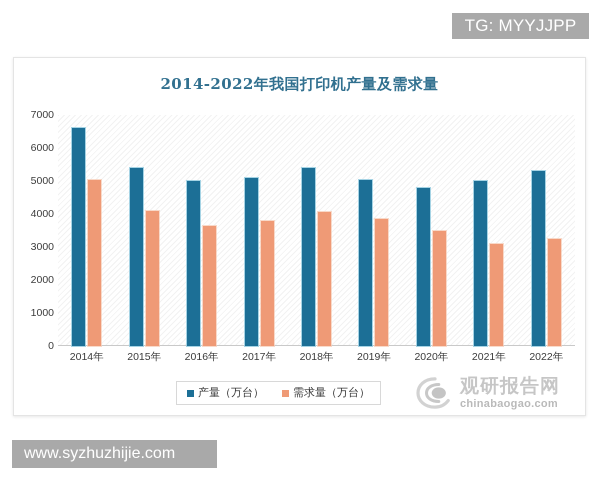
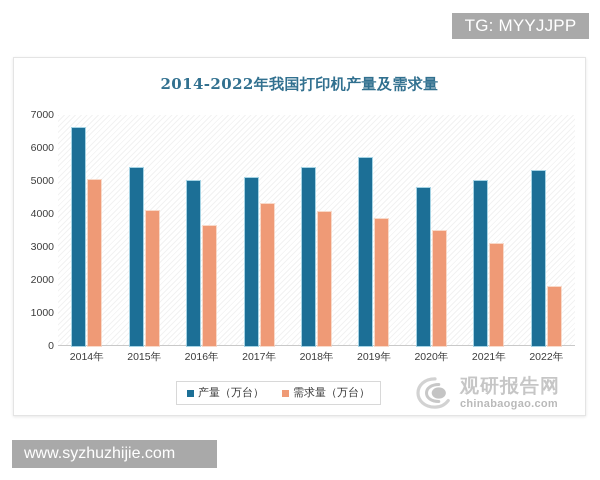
需求量（万台）/2017年: 3800 -> 4300
产量（万台）/2019年: 5000 -> 5700
需求量（万台）/2022年: 3200 -> 1800
